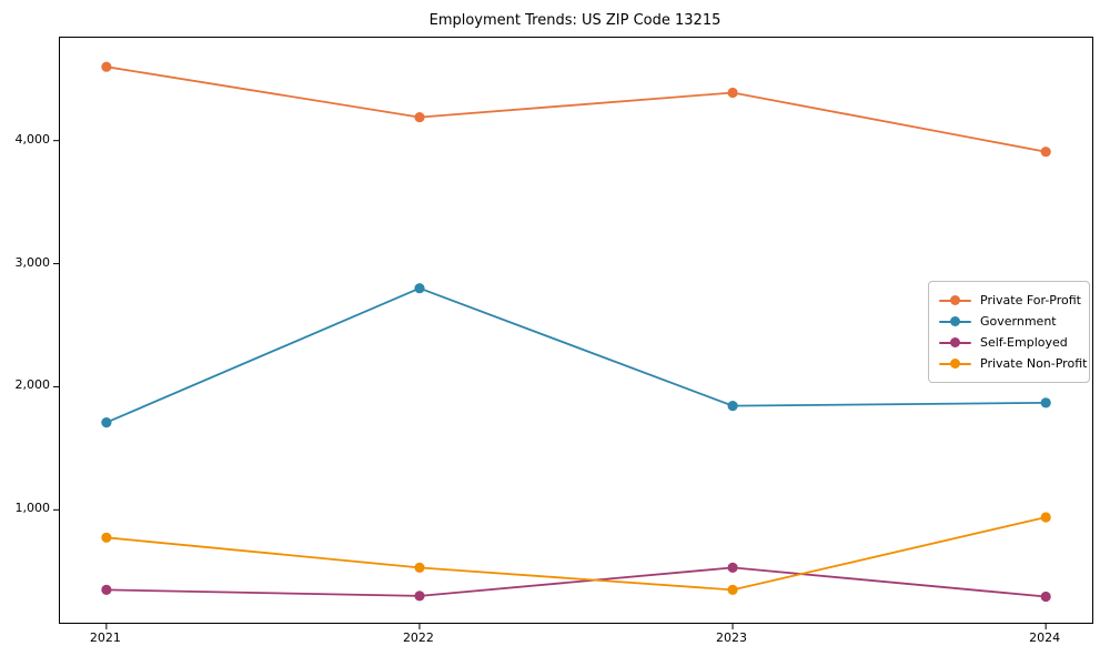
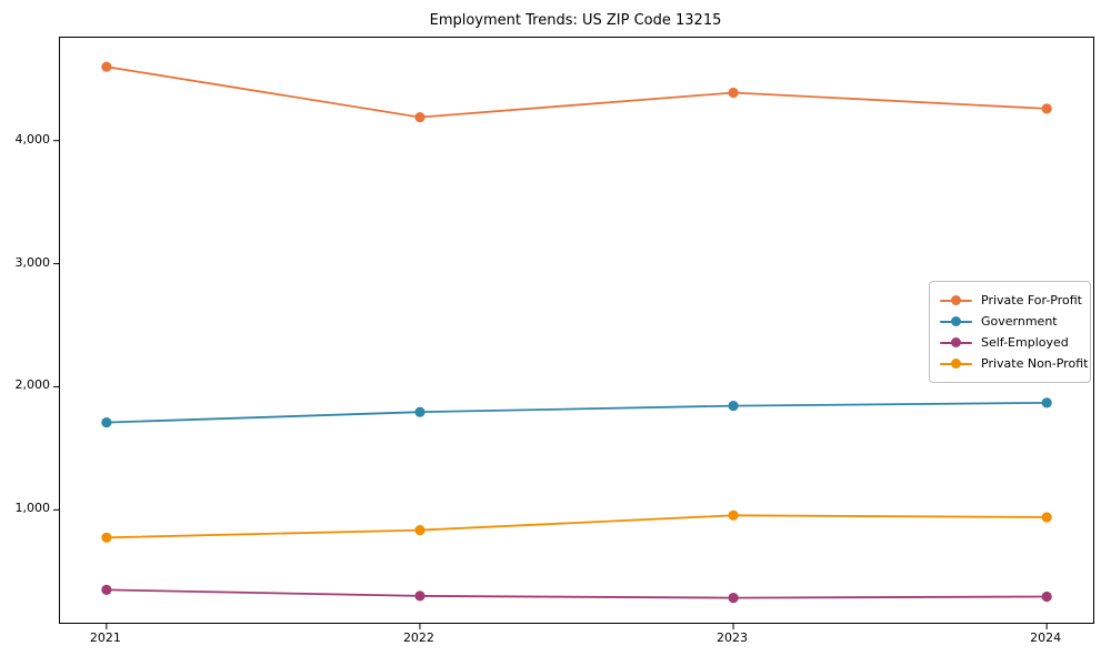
Government/2022: 2800 -> 1800
Private Non-Profit/2022: 530 -> 840
Self-Employed/2023: 530 -> 280
Private Non-Profit/2023: 350 -> 960
Private For-Profit/2024: 3910 -> 4260
